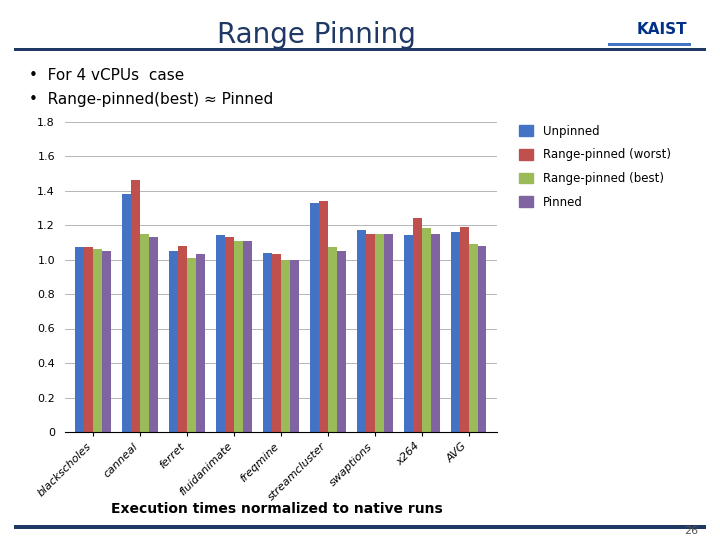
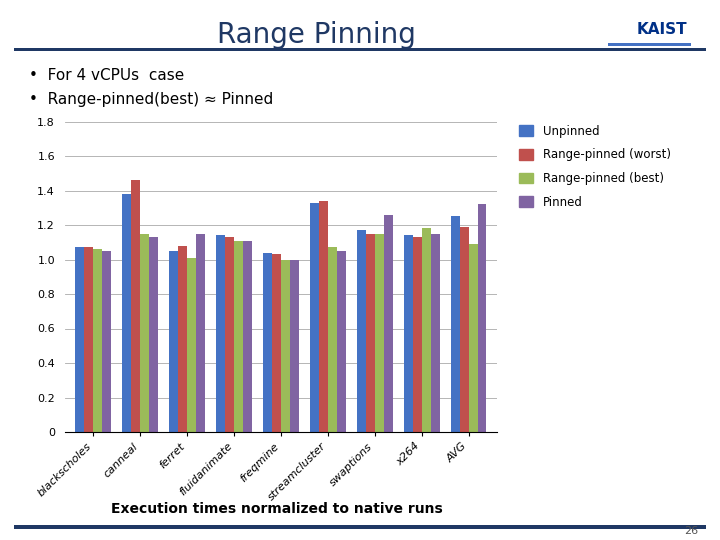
Pinned/ferret: 1.03 -> 1.15
Pinned/swaptions: 1.15 -> 1.26
Range-pinned (worst)/x264: 1.24 -> 1.13
Unpinned/AVG: 1.16 -> 1.25
Pinned/AVG: 1.08 -> 1.32
